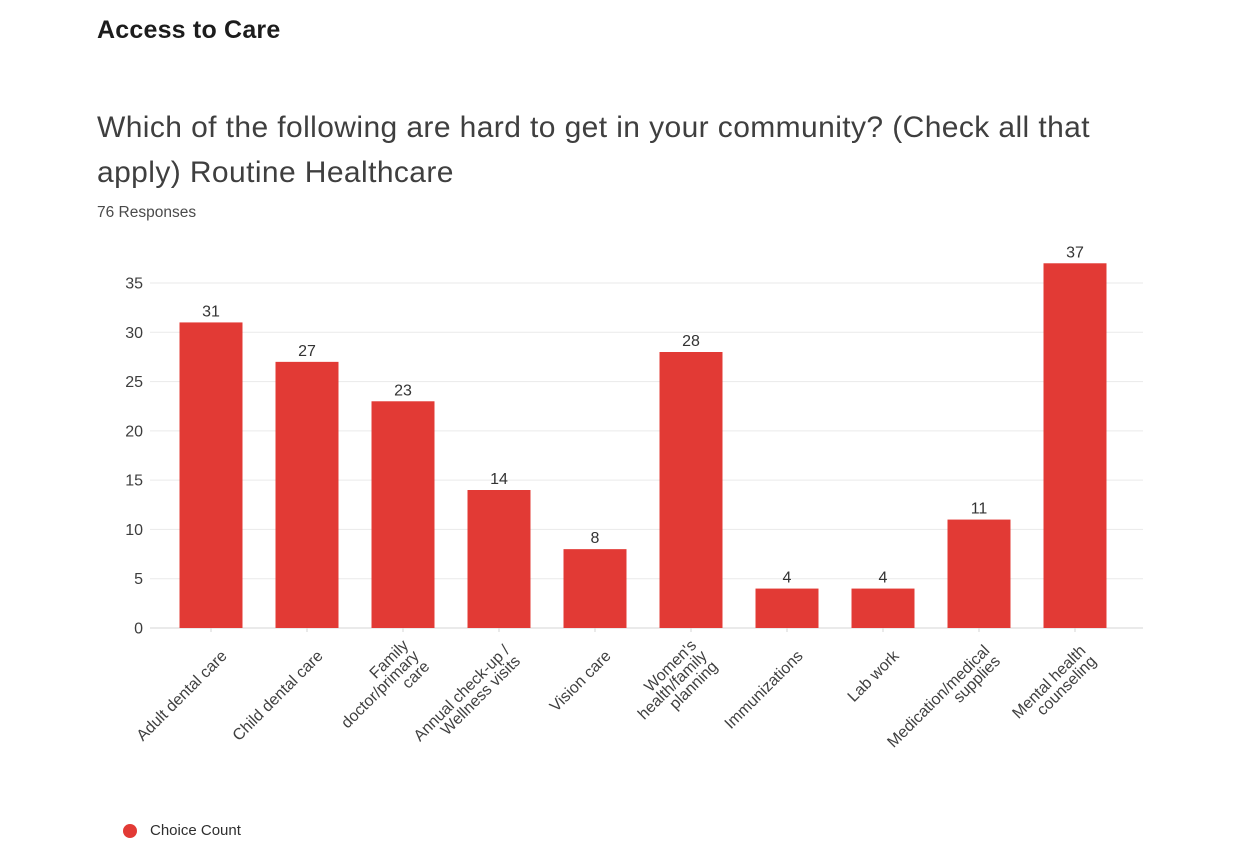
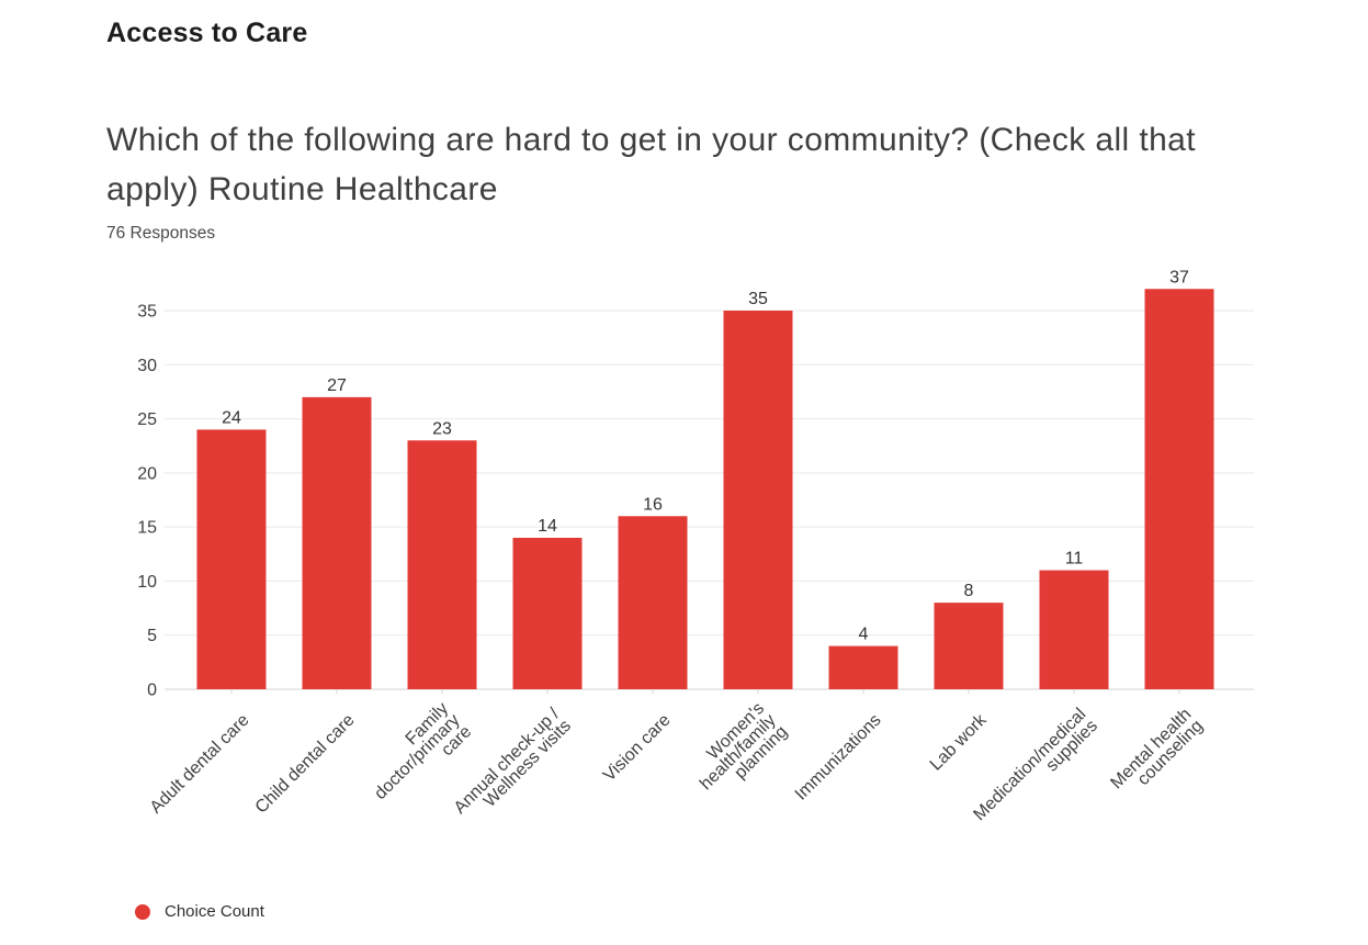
Adult dental care: 31 -> 24
Vision care: 8 -> 16
Women's health/family planning: 28 -> 35
Lab work: 4 -> 8
